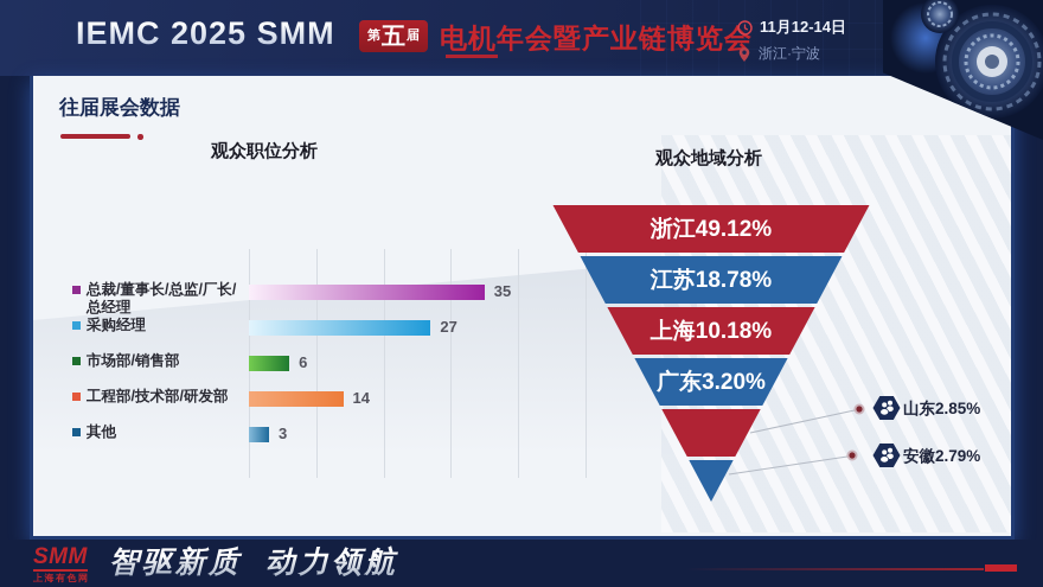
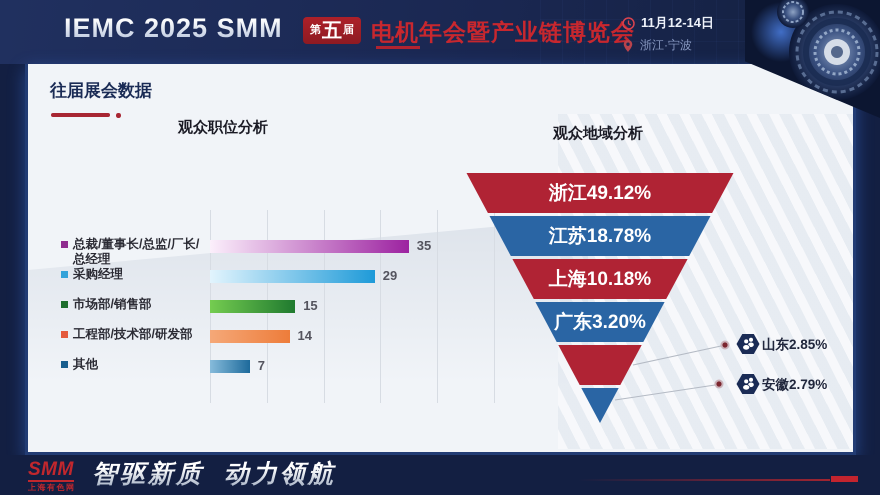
观众职位分析/采购经理: 27 -> 29
观众职位分析/市场部/销售部: 6 -> 15
观众职位分析/其他: 3 -> 7
